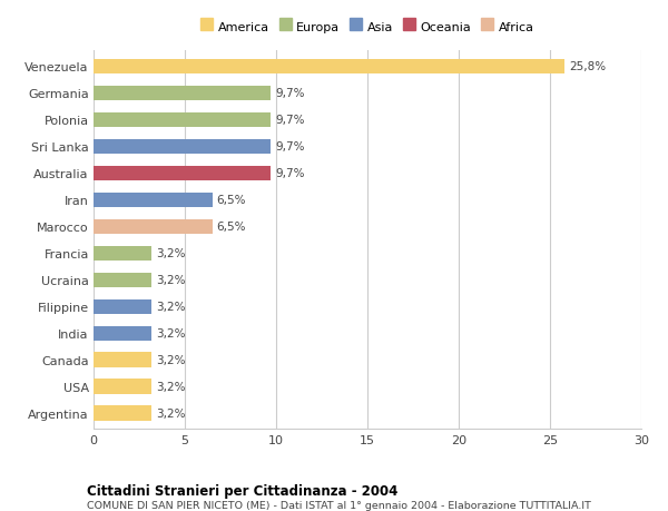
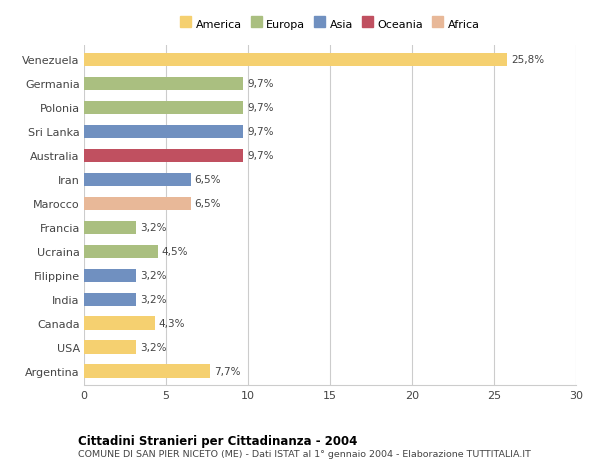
Ucraina: 3,2% -> 4,5%
Canada: 3,2% -> 4,3%
Argentina: 3,2% -> 7,7%
